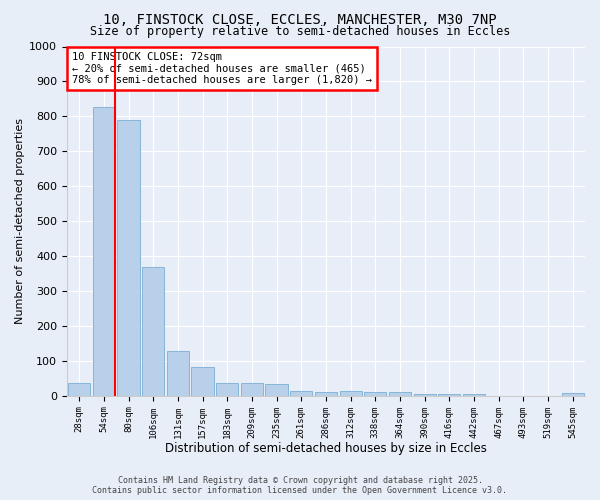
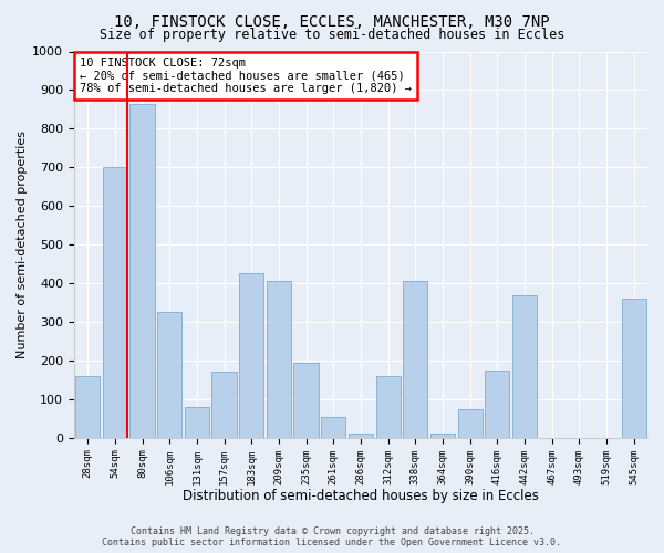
28sqm: 37 -> 160
54sqm: 828 -> 700
80sqm: 790 -> 865
106sqm: 370 -> 325
131sqm: 128 -> 80
157sqm: 82 -> 170
183sqm: 37 -> 425
209sqm: 37 -> 405
235sqm: 33 -> 195
261sqm: 15 -> 55
312sqm: 13 -> 160
338sqm: 12 -> 405
390sqm: 5 -> 75
416sqm: 4 -> 175
442sqm: 4 -> 370
545sqm: 8 -> 360
